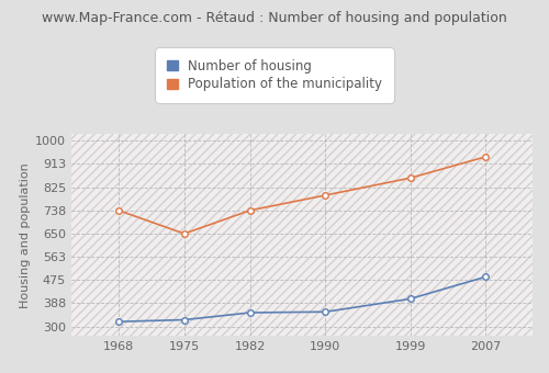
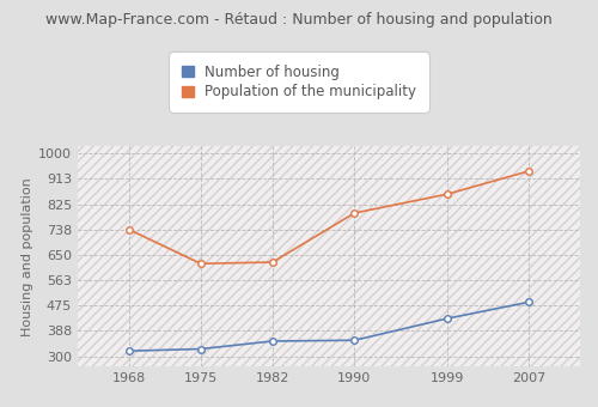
Population of the municipality/1975: 650 -> 620
Population of the municipality/1982: 738 -> 625
Number of housing/1999: 404 -> 430
